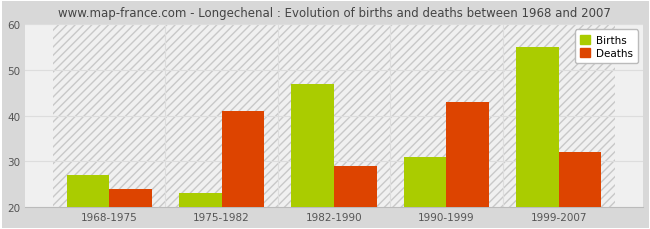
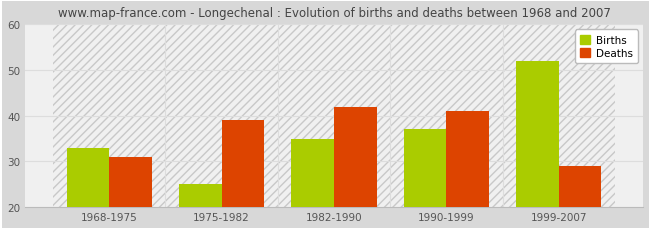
Births/1968-1975: 27 -> 33
Deaths/1968-1975: 24 -> 31
Births/1975-1982: 23 -> 25
Deaths/1975-1982: 41 -> 39
Births/1982-1990: 47 -> 35
Deaths/1982-1990: 29 -> 42
Births/1990-1999: 31 -> 37
Deaths/1990-1999: 43 -> 41
Births/1999-2007: 55 -> 52
Deaths/1999-2007: 32 -> 29
